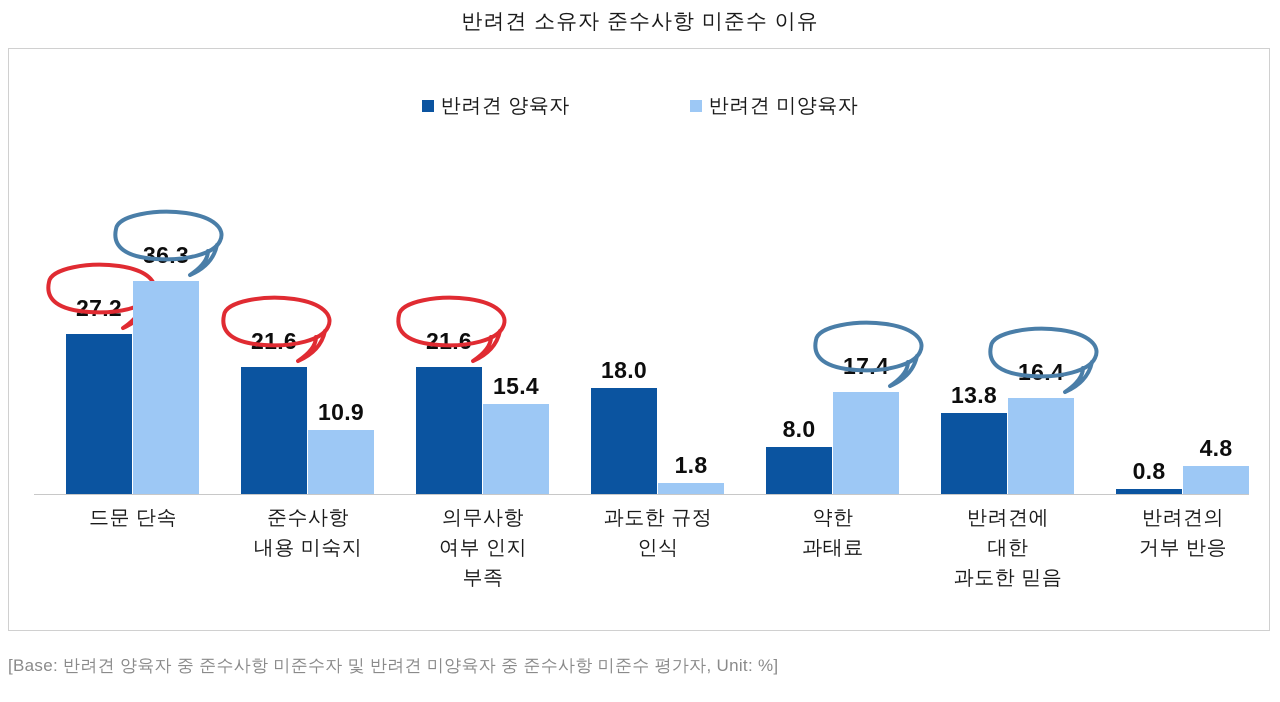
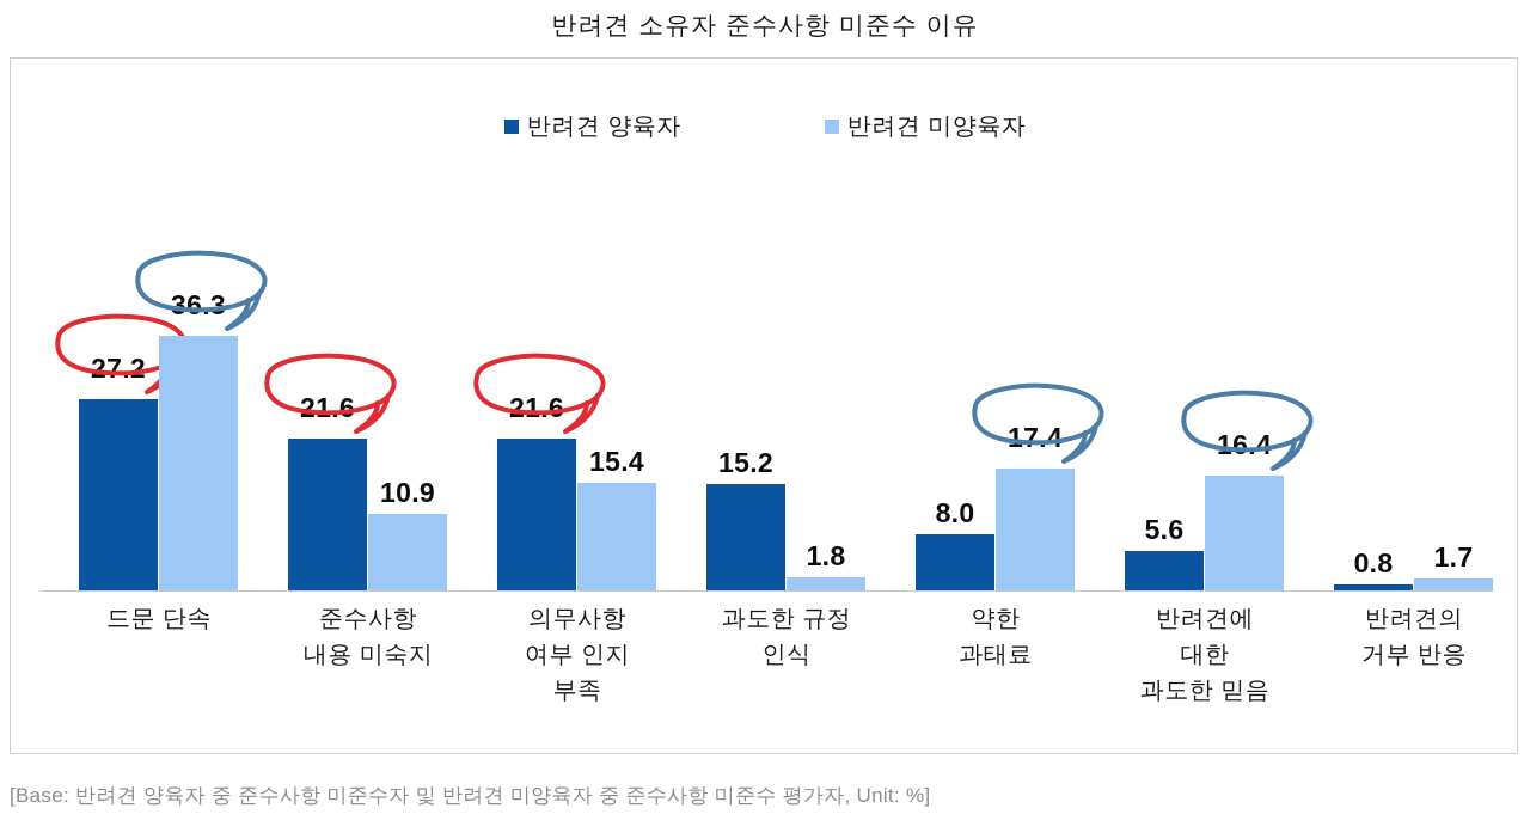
반려견 양육자/과도한 규정 인식: 18.0 -> 15.2
반려견 양육자/반려견에 대한 과도한 믿음: 13.8 -> 5.6
반려견 미양육자/반려견의 거부 반응: 4.8 -> 1.7
